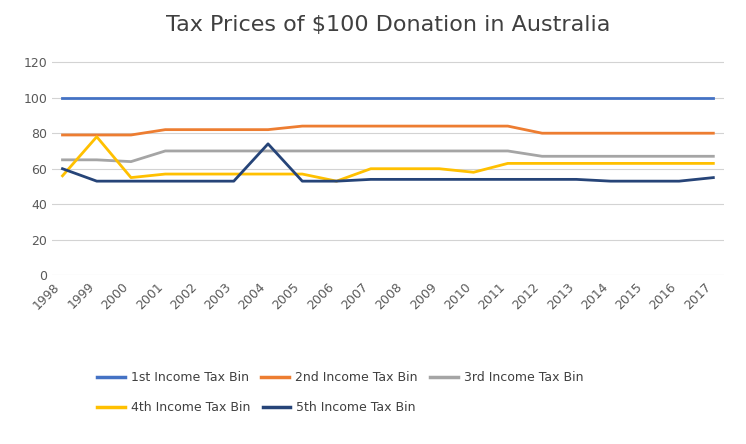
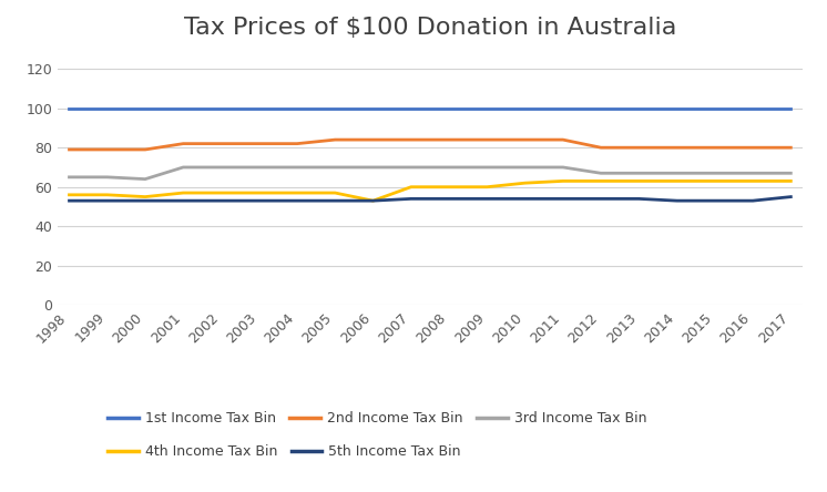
5th Income Tax Bin/1998: 60 -> 53
4th Income Tax Bin/1999: 78 -> 56
5th Income Tax Bin/2004: 74 -> 53
4th Income Tax Bin/2010: 58 -> 62
